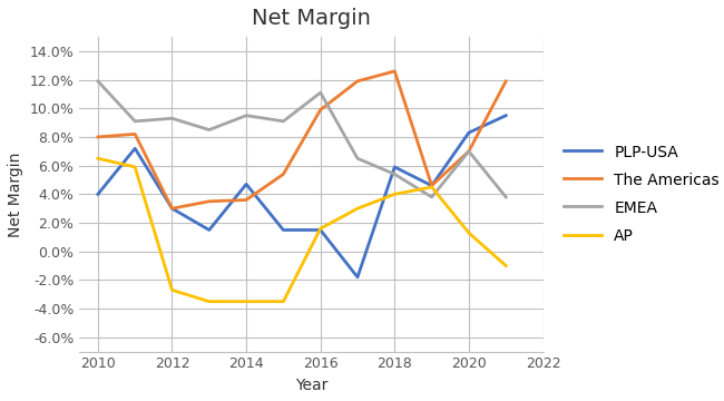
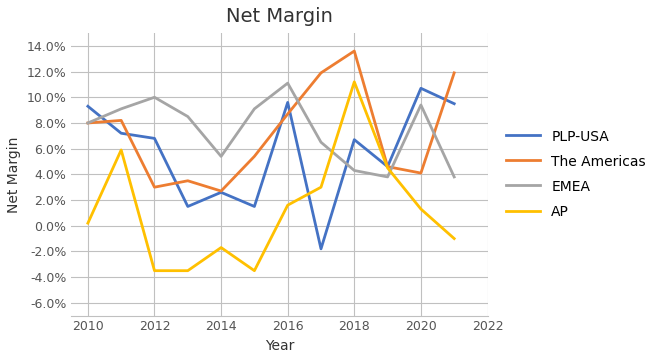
PLP-USA/2010: 4.0% -> 9.3%
EMEA/2010: 11.9% -> 8.0%
AP/2010: 6.5% -> 0.2%
PLP-USA/2012: 3.0% -> 6.8%
EMEA/2012: 9.3% -> 10.0%
AP/2012: -2.7% -> -3.5%
PLP-USA/2014: 4.7% -> 2.6%
The Americas/2014: 3.6% -> 2.7%
EMEA/2014: 9.5% -> 5.4%
AP/2014: -3.5% -> -1.7%
PLP-USA/2016: 1.5% -> 9.6%
The Americas/2016: 9.9% -> 8.7%
PLP-USA/2018: 5.9% -> 6.7%
The Americas/2018: 12.6% -> 13.6%
EMEA/2018: 5.4% -> 4.3%
AP/2018: 4.0% -> 11.2%
PLP-USA/2020: 8.3% -> 10.7%
The Americas/2020: 7.0% -> 4.1%
EMEA/2020: 7.0% -> 9.4%
